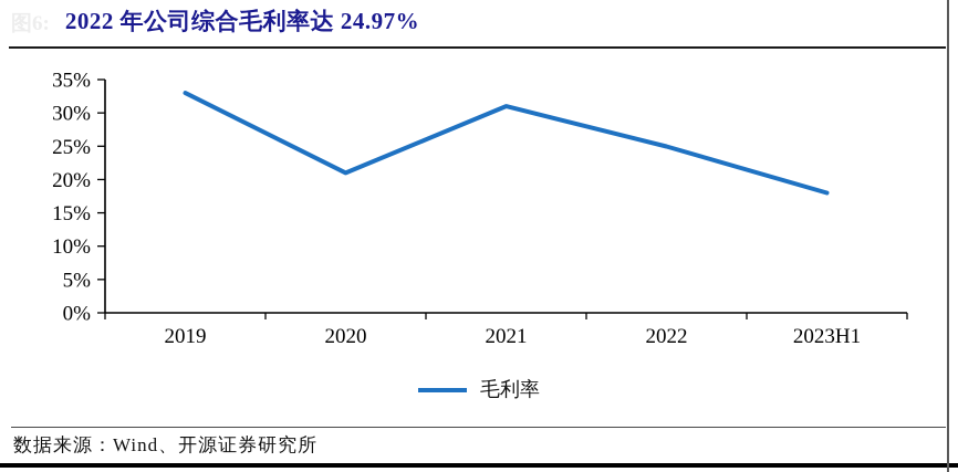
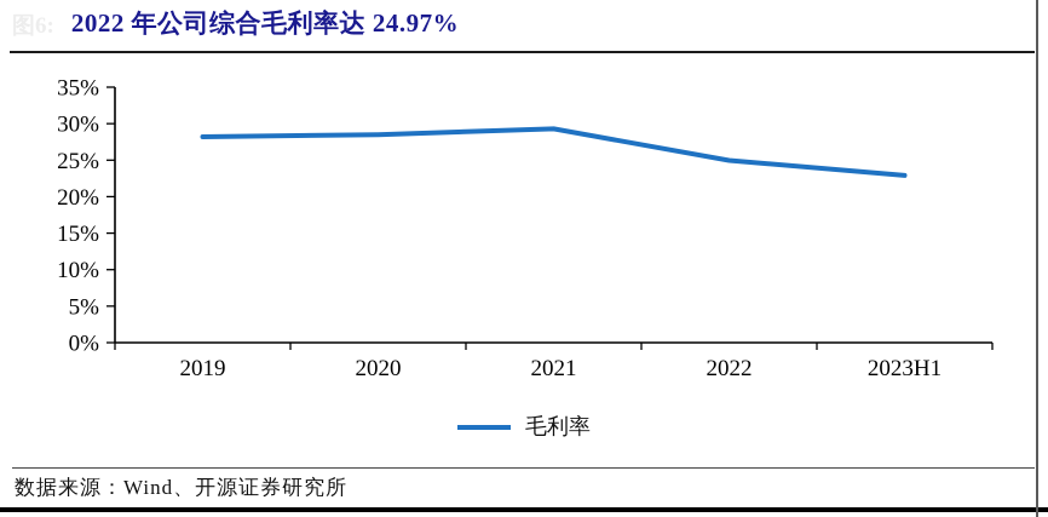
2019: 33% -> 28%
2020: 21% -> 28%
2021: 31% -> 29%
2023H1: 18% -> 23%
